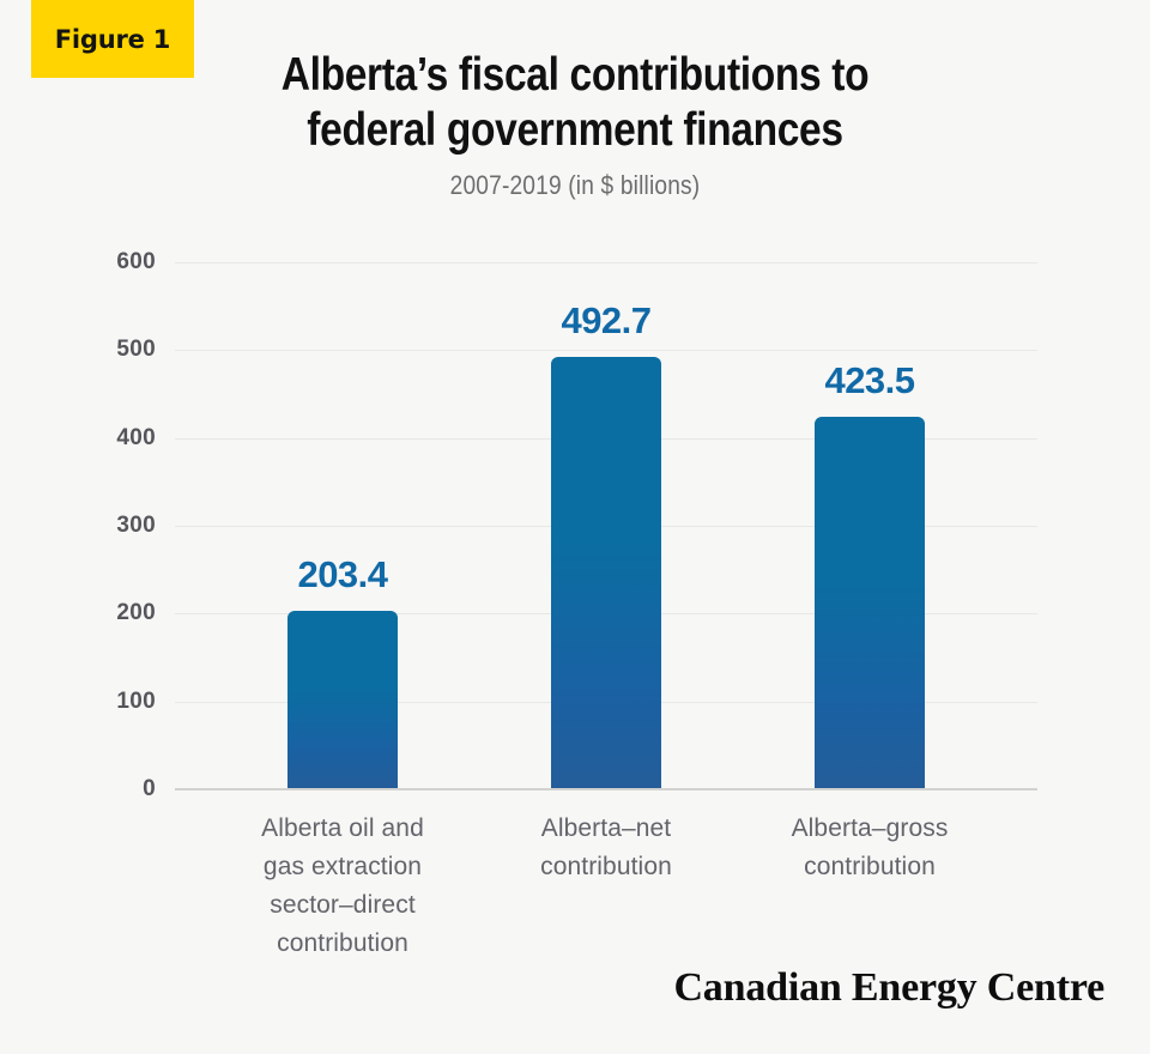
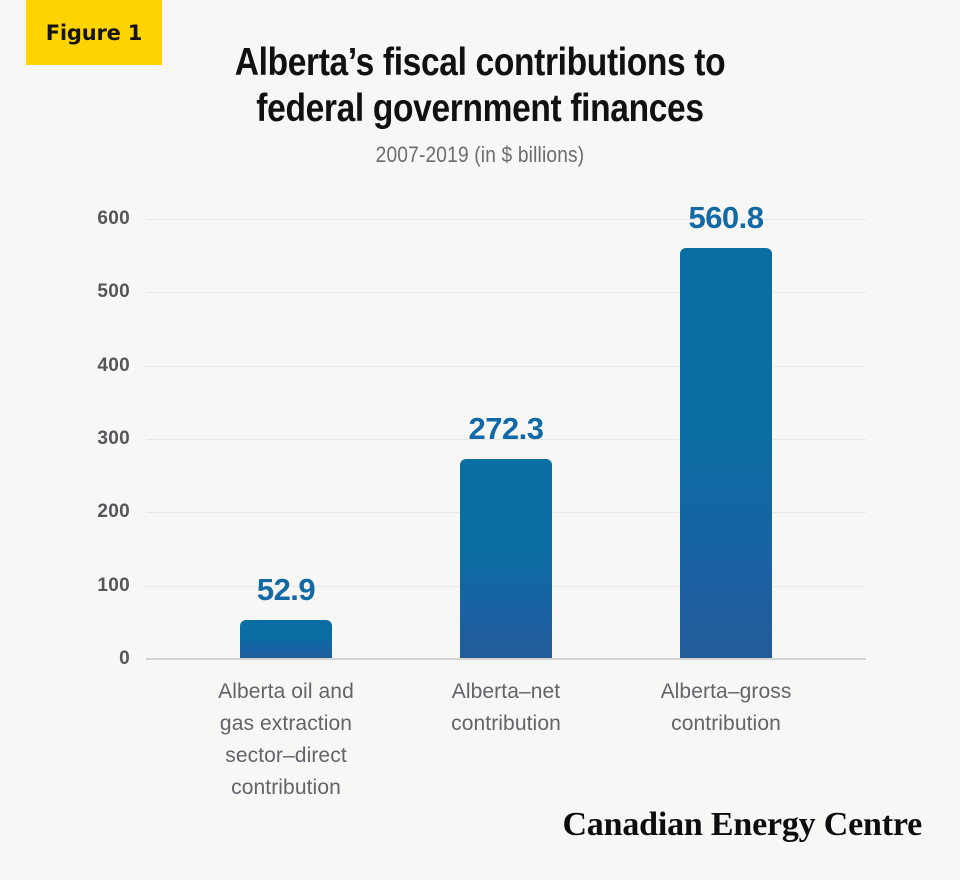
Alberta oil and gas extraction sector–direct contribution: 203.4 -> 52.9
Alberta–net contribution: 492.7 -> 272.3
Alberta–gross contribution: 423.5 -> 560.8
